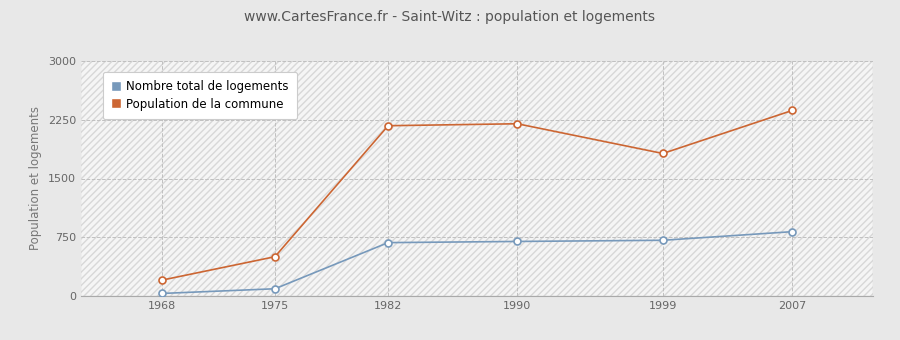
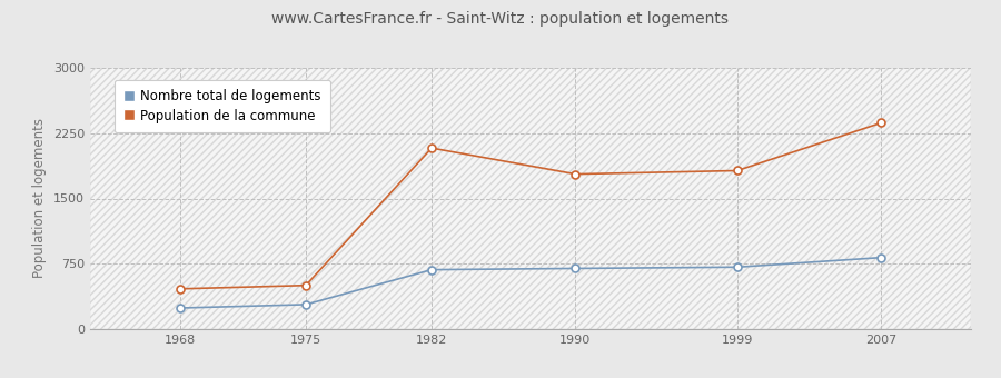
Nombre total de logements/1968: 30 -> 240
Population de la commune/1968: 200 -> 460
Nombre total de logements/1975: 90 -> 280
Population de la commune/1982: 2180 -> 2080
Population de la commune/1990: 2200 -> 1780
